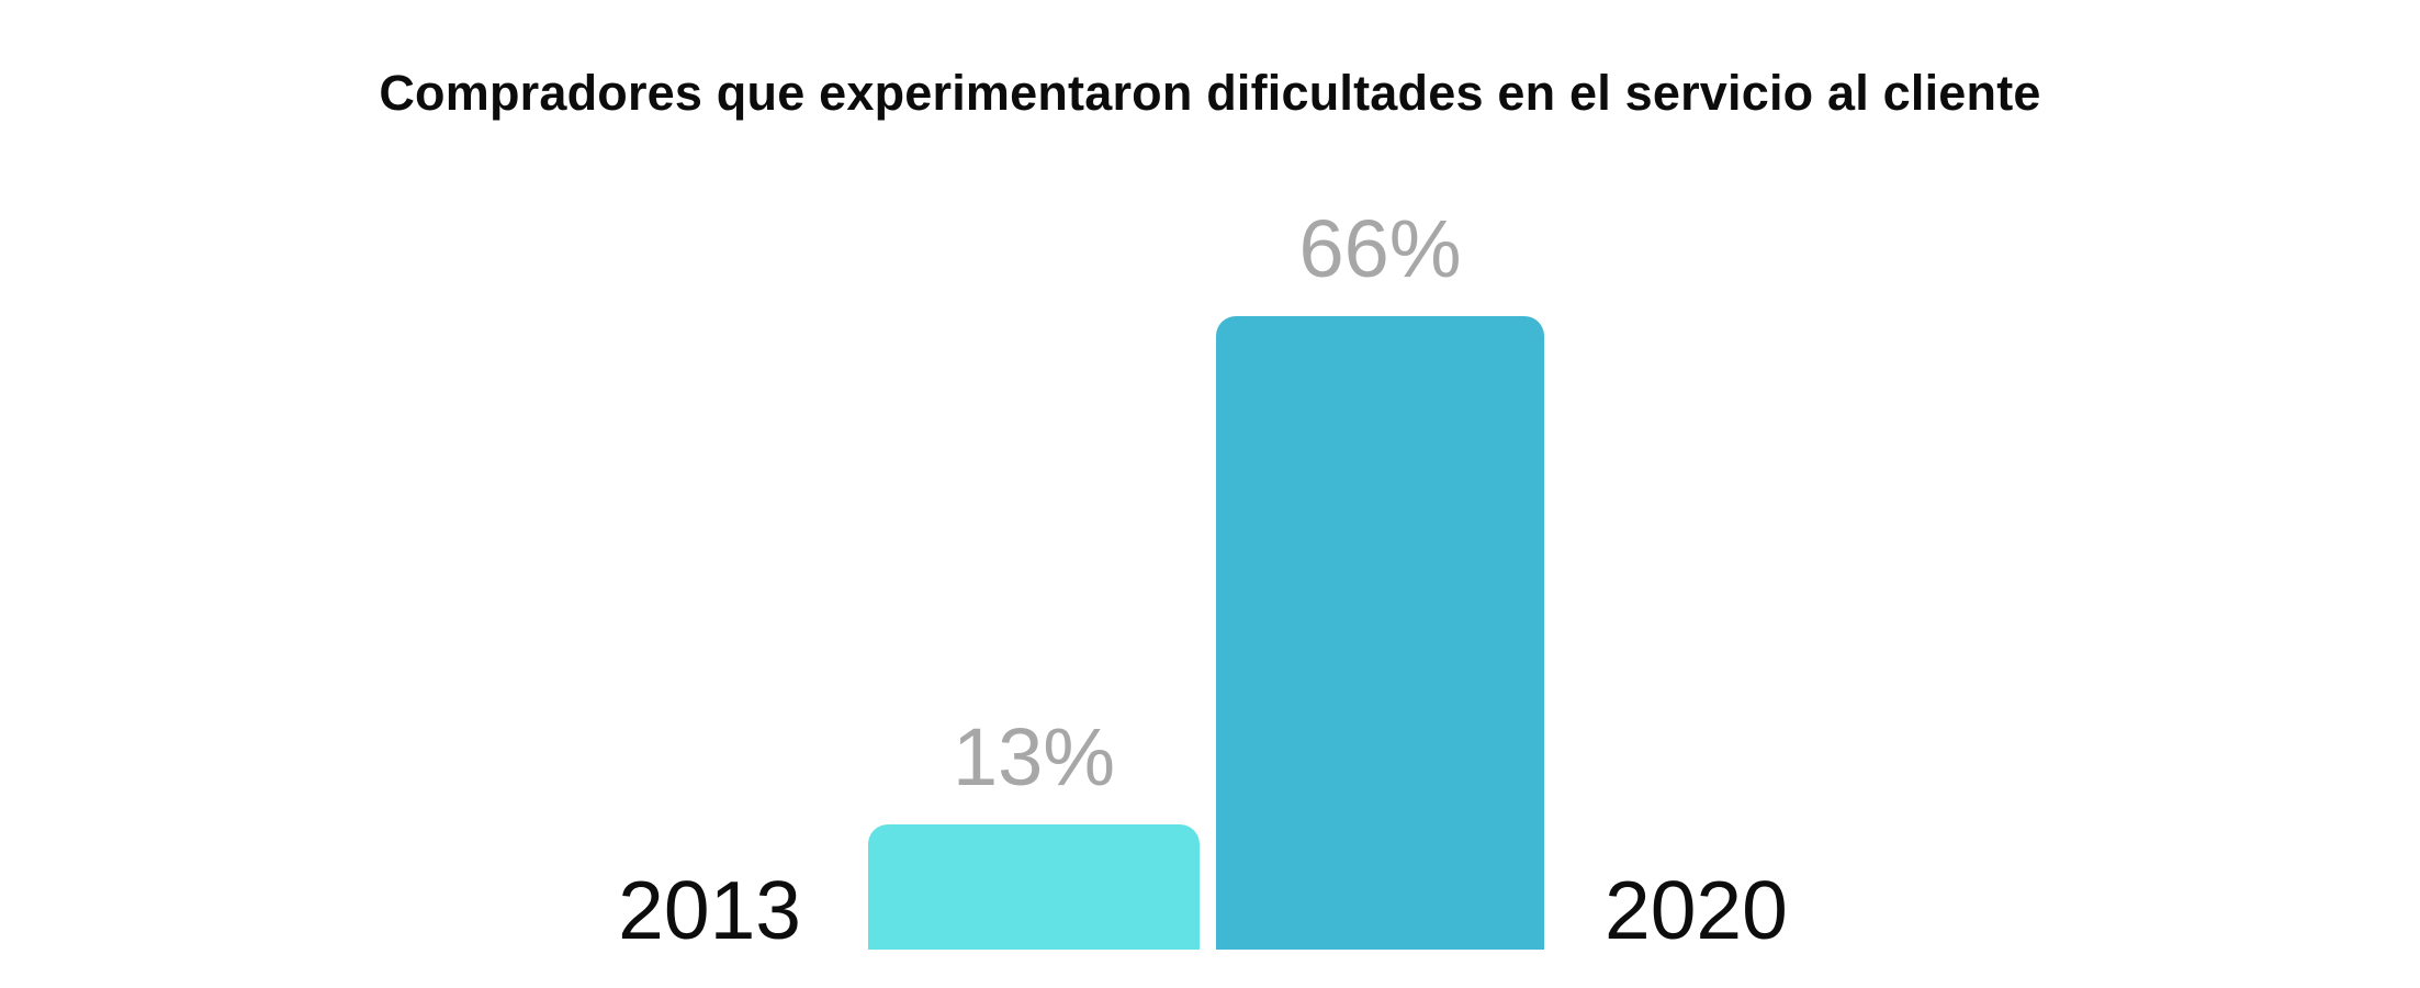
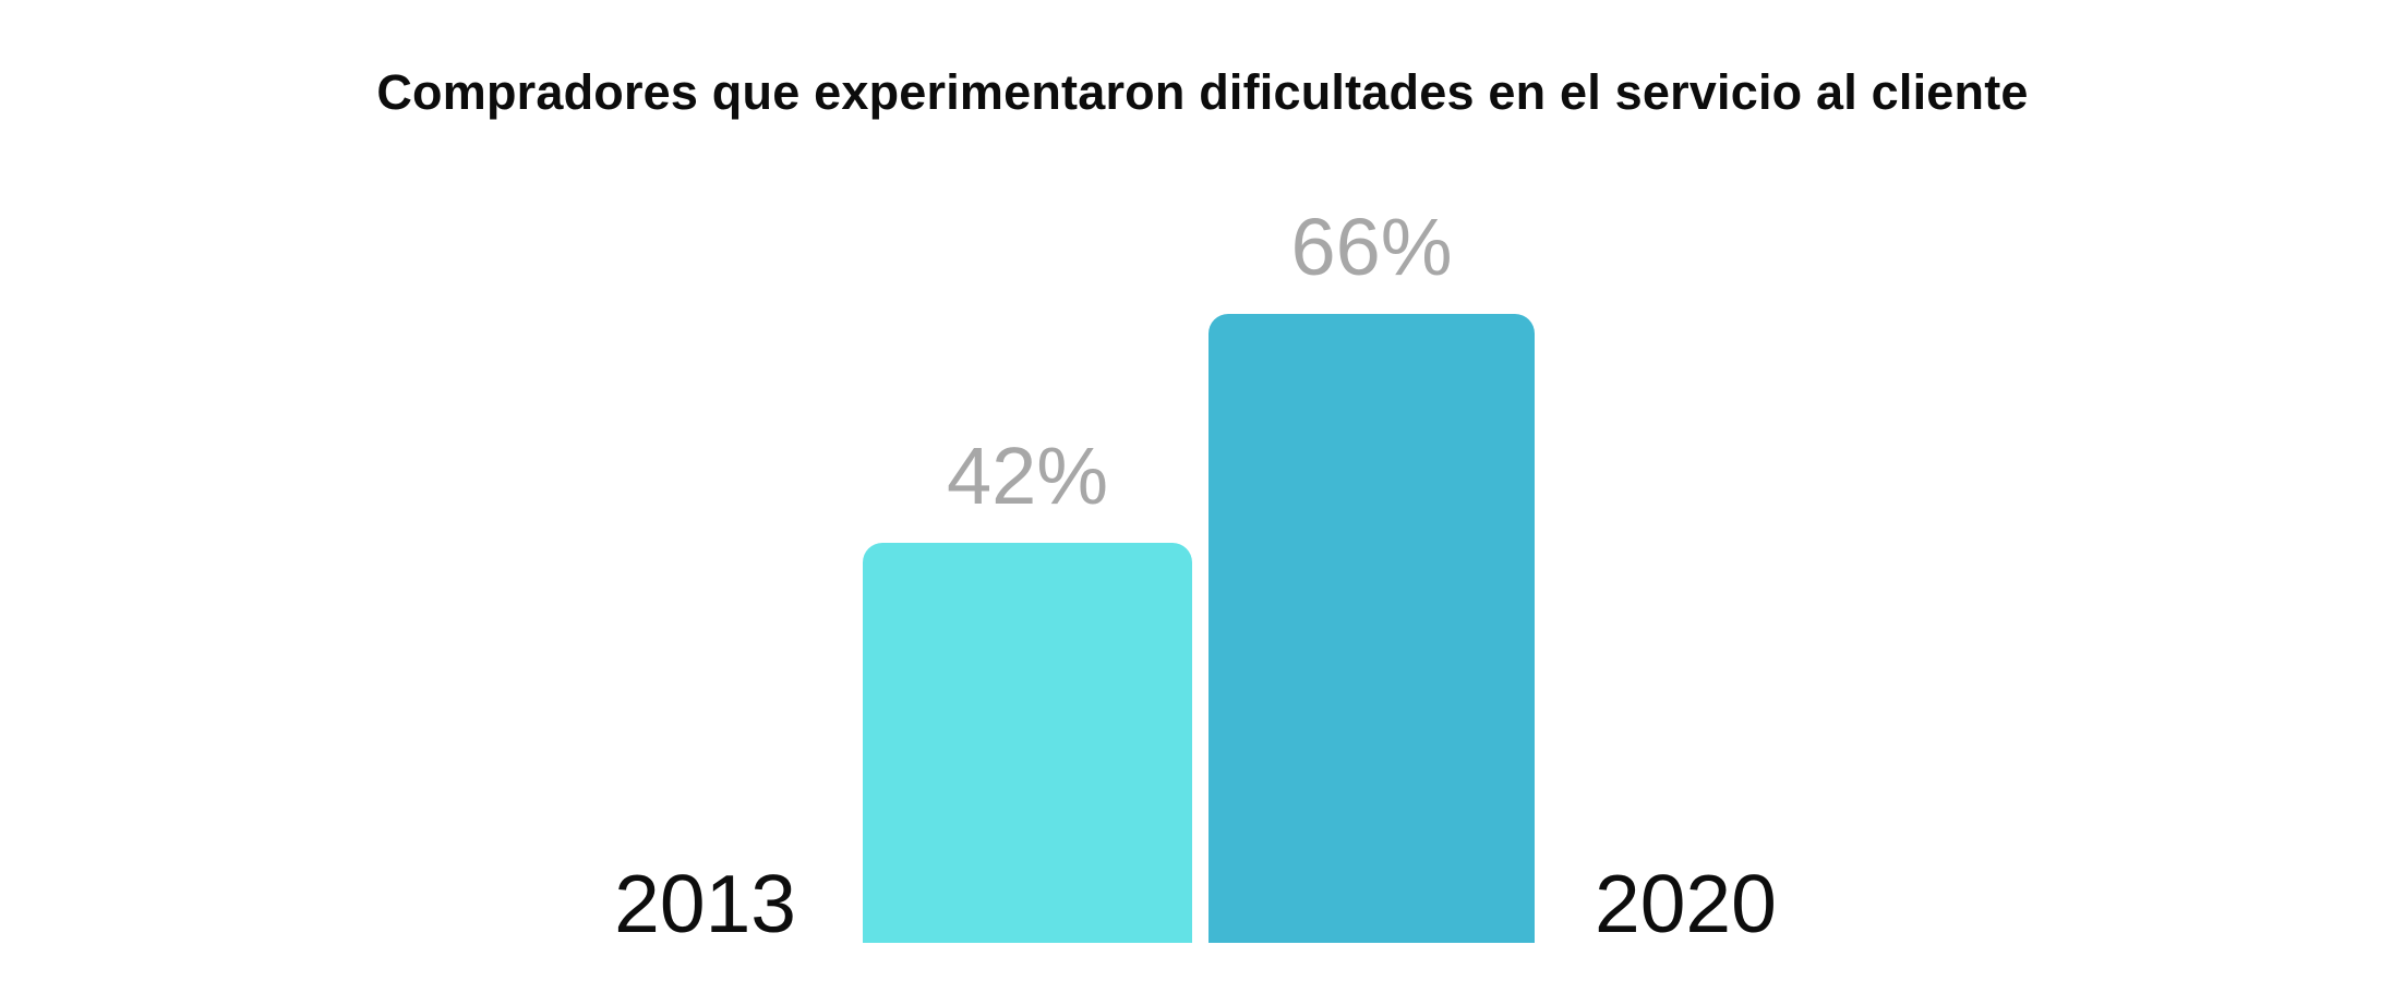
2013: 13% -> 42%
